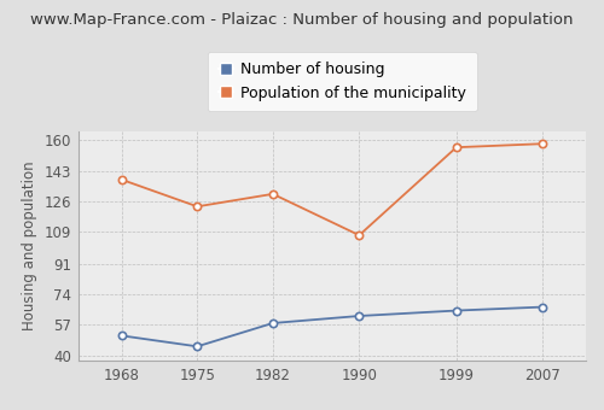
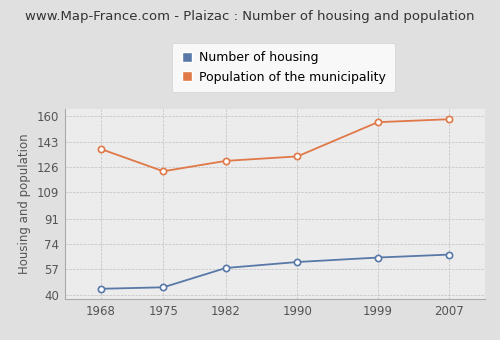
Number of housing/1968: 51 -> 44
Population of the municipality/1990: 107 -> 133
